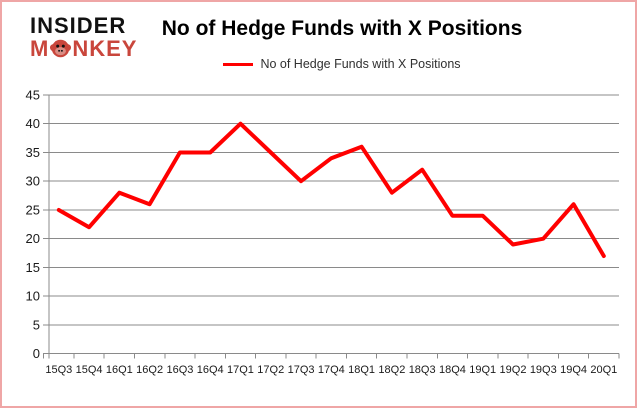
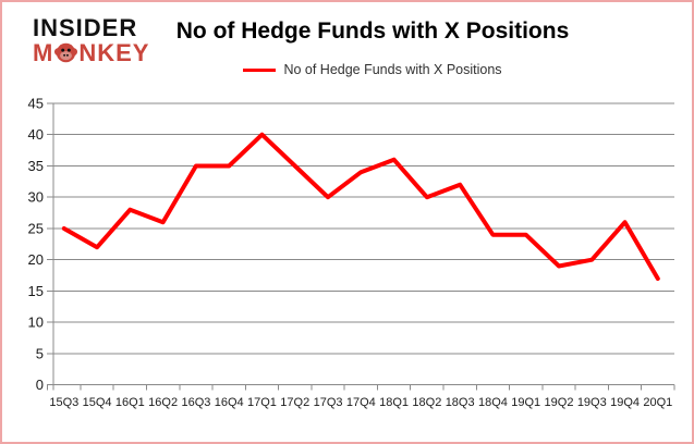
18Q2: 28 -> 30
